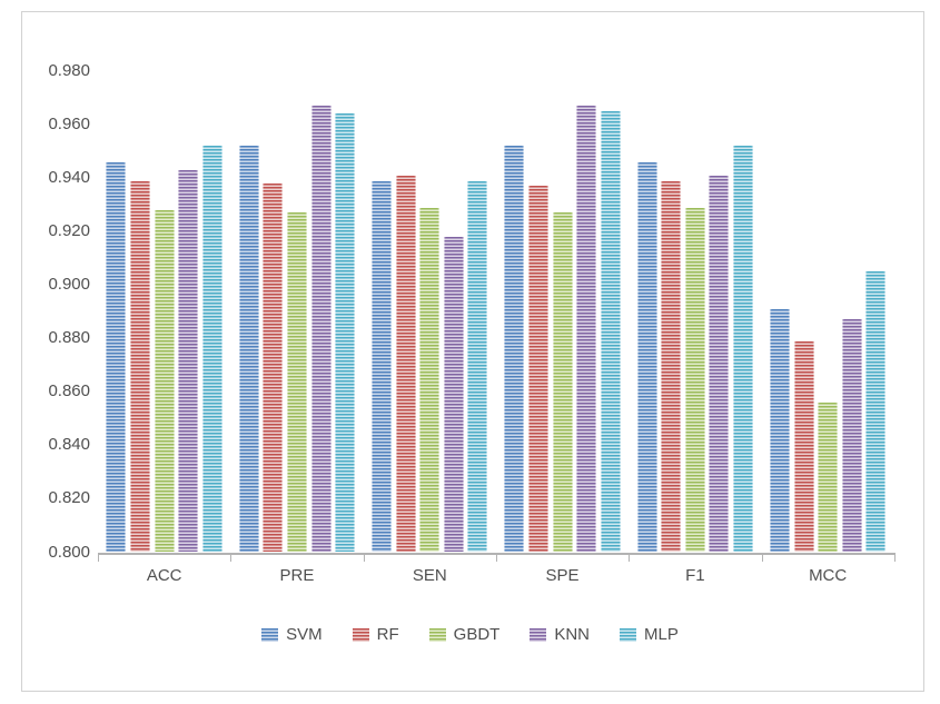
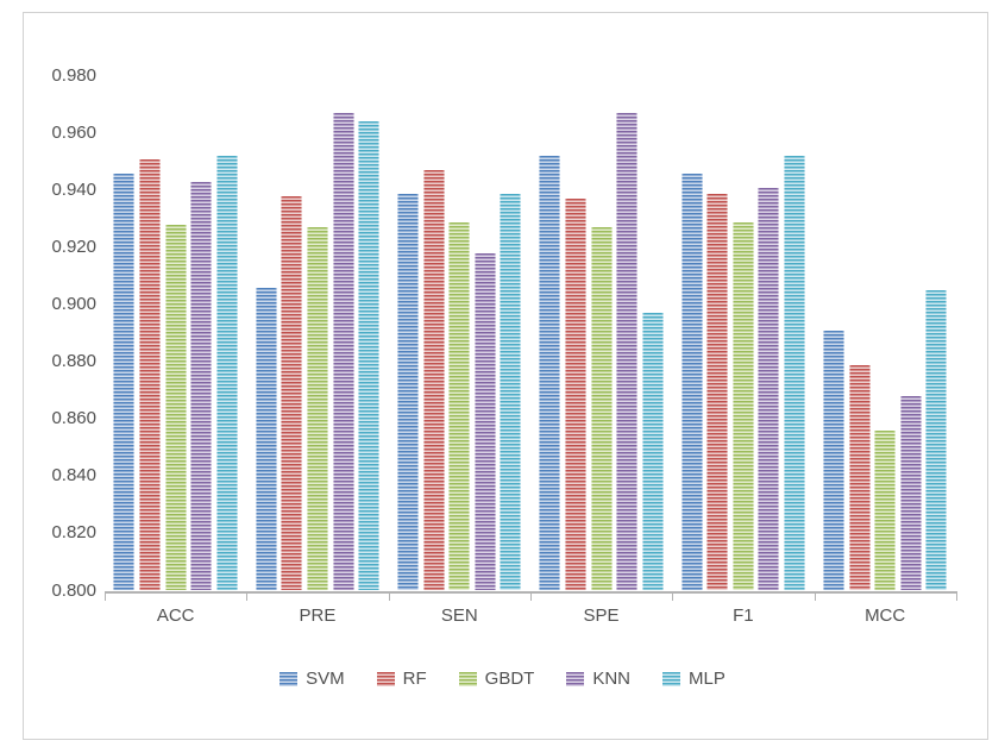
RF/ACC: 0.939 -> 0.951
SVM/PRE: 0.952 -> 0.906
RF/SEN: 0.941 -> 0.947
MLP/SPE: 0.965 -> 0.897
KNN/MCC: 0.887 -> 0.868
